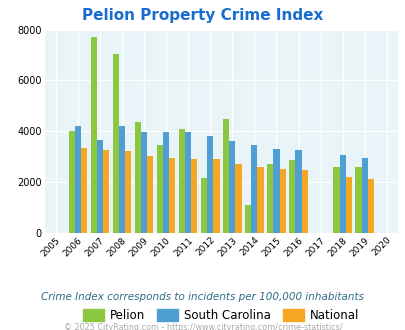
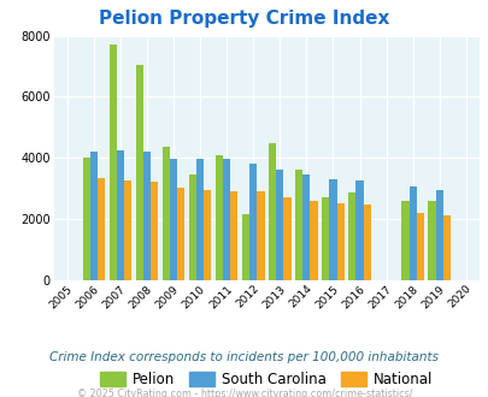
South Carolina/2007: 3650 -> 4250
Pelion/2014: 1100 -> 3600
